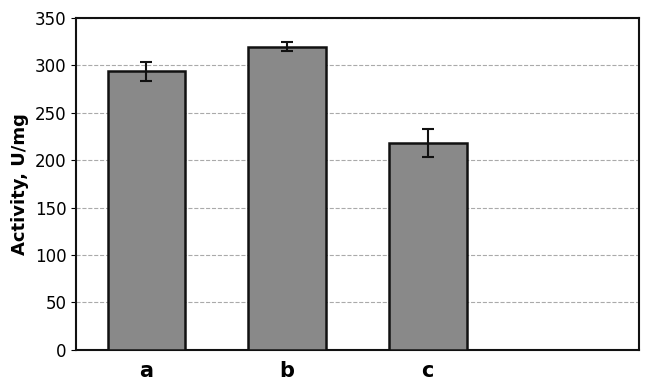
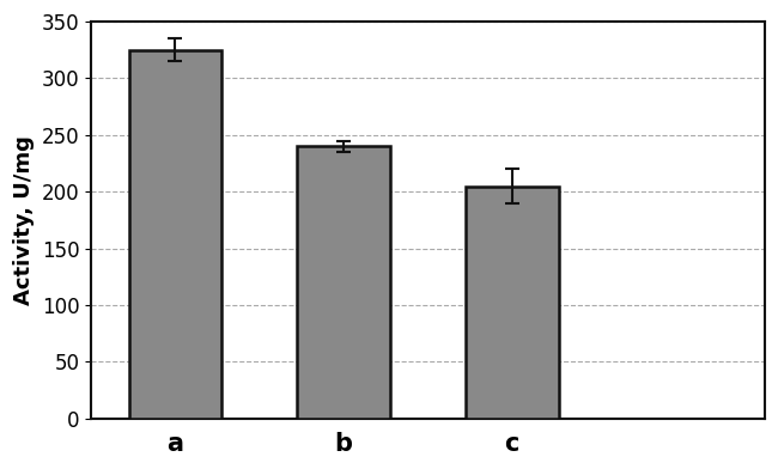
a: 294 -> 325
b: 320 -> 240
c: 218 -> 205
